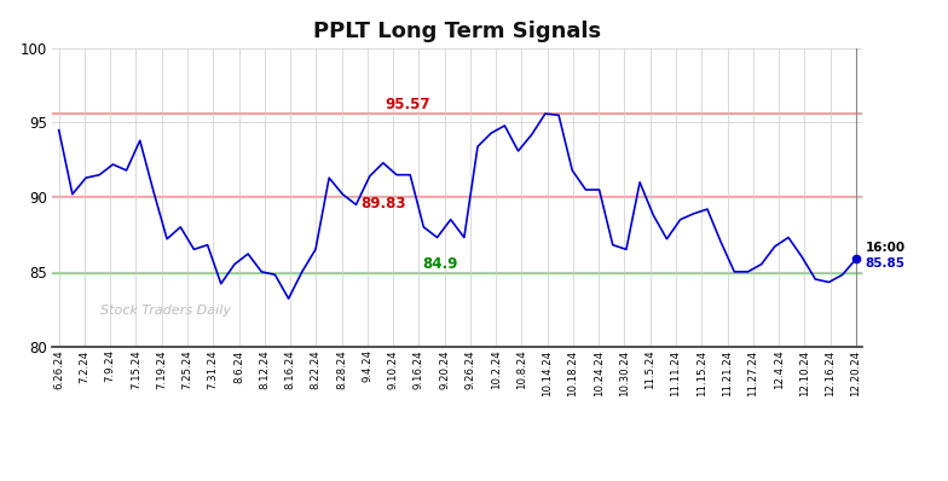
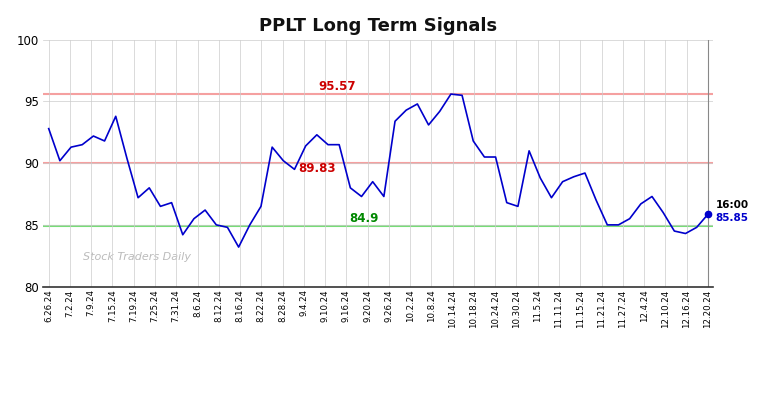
6.26.24: 94.5 -> 92.8
